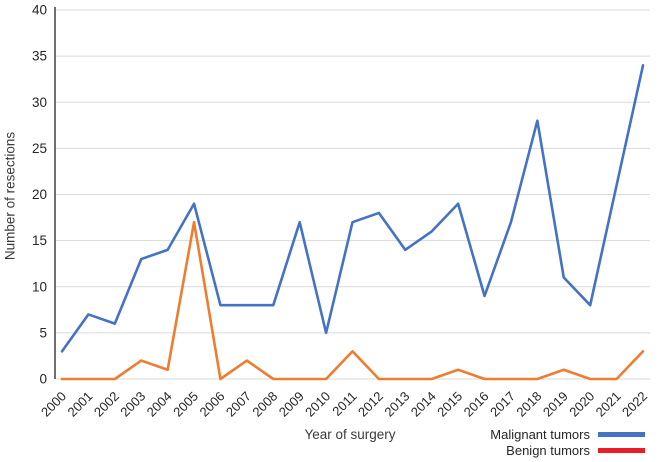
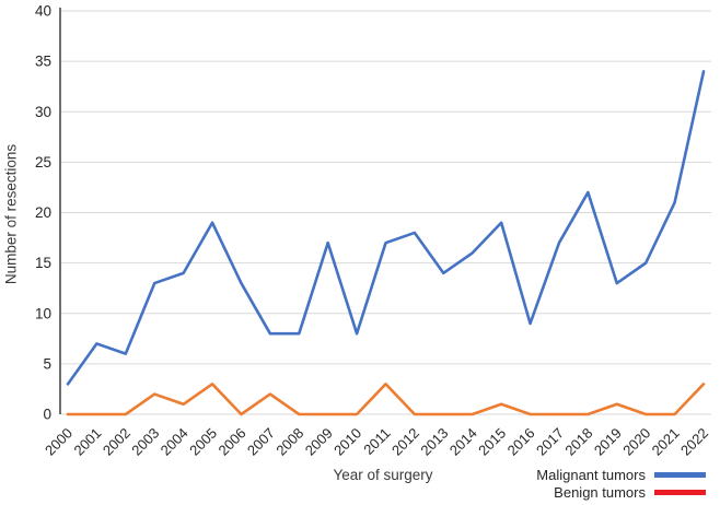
Benign tumors/2005: 17 -> 3
Malignant tumors/2006: 8 -> 13
Malignant tumors/2010: 5 -> 8
Malignant tumors/2018: 28 -> 22
Malignant tumors/2019: 11 -> 13
Malignant tumors/2020: 8 -> 15
